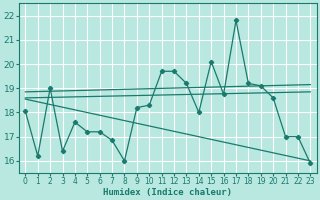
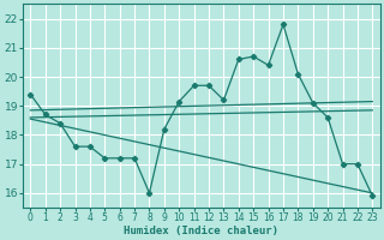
0: 18.05 -> 19.40
1: 16.20 -> 18.70
2: 19.00 -> 18.40
3: 16.40 -> 17.60
7: 16.85 -> 17.20
10: 18.30 -> 19.15
14: 18.00 -> 20.60
15: 20.10 -> 20.70
16: 18.75 -> 20.40
18: 19.20 -> 20.10
